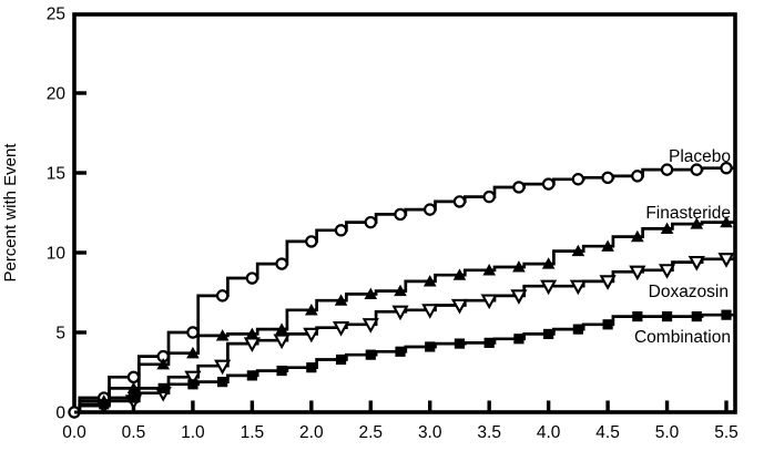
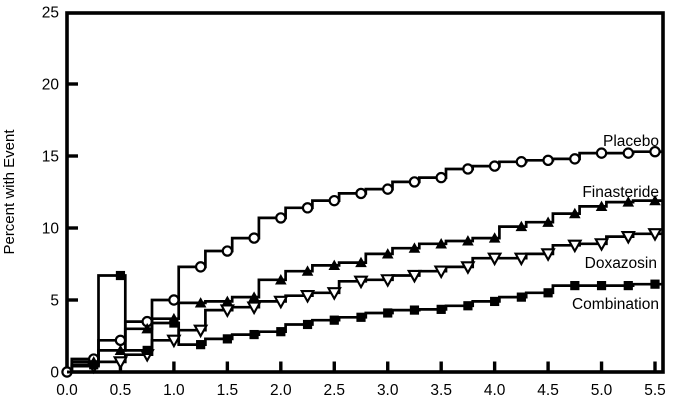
Combination/0.5: 0.9 -> 6.7
Combination/1.0: 1.8 -> 3.4
